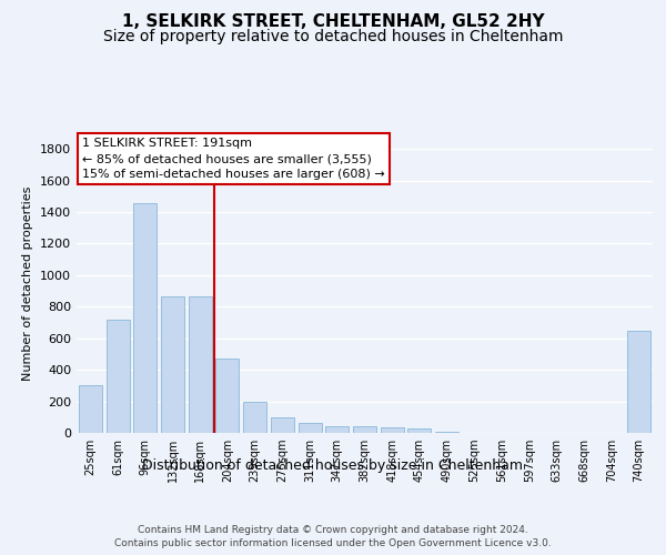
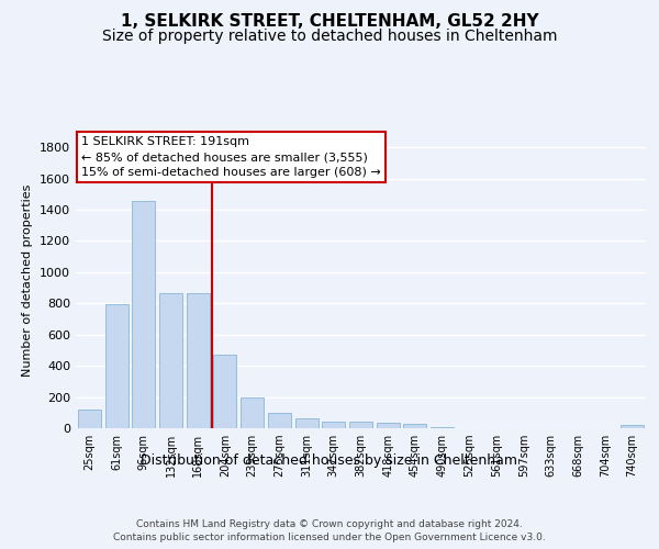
25sqm: 300 -> 120
61sqm: 720 -> 800
740sqm: 650 -> 20
